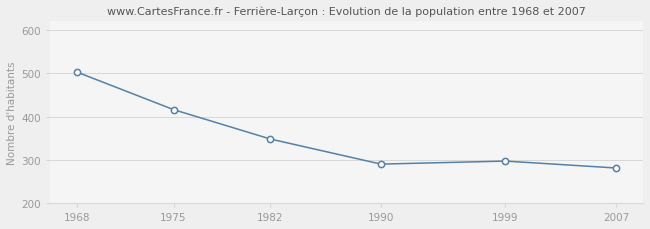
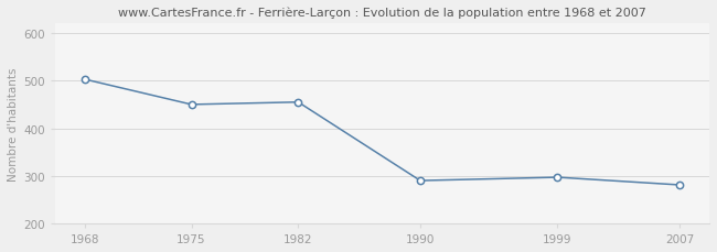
1975: 416 -> 450
1982: 348 -> 455
